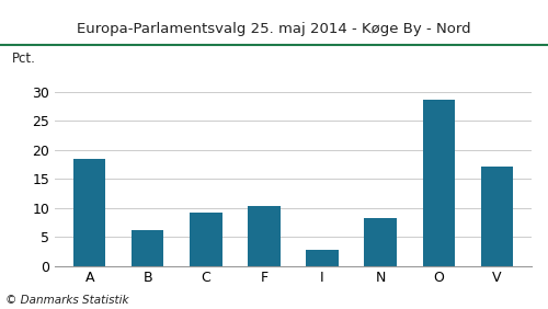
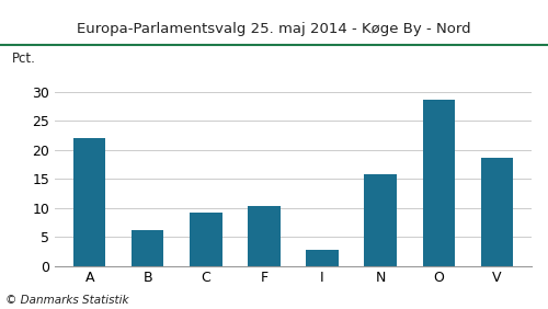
A: 18.5 -> 22.0
N: 8.2 -> 15.8
V: 17.2 -> 18.6
